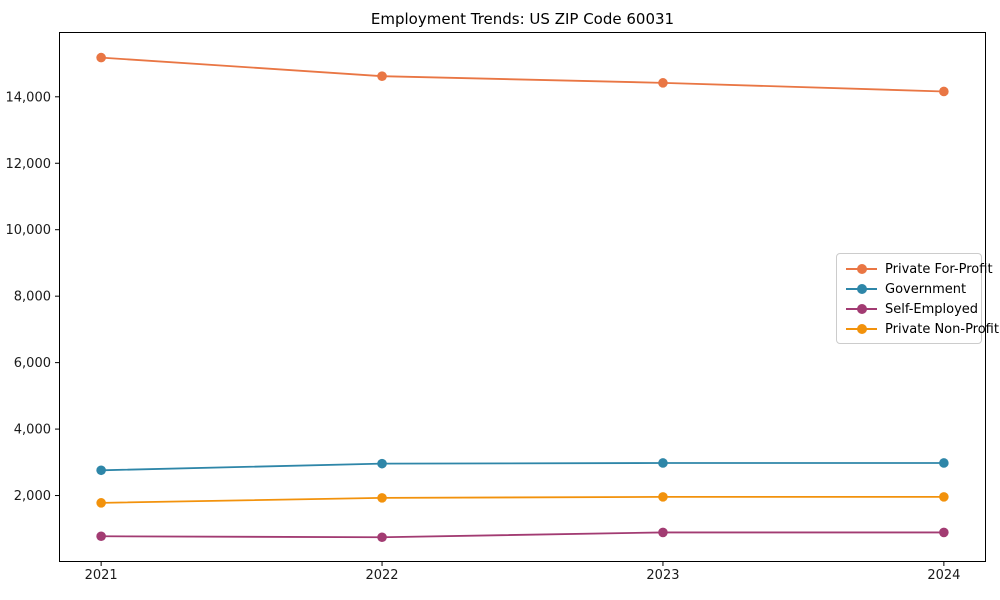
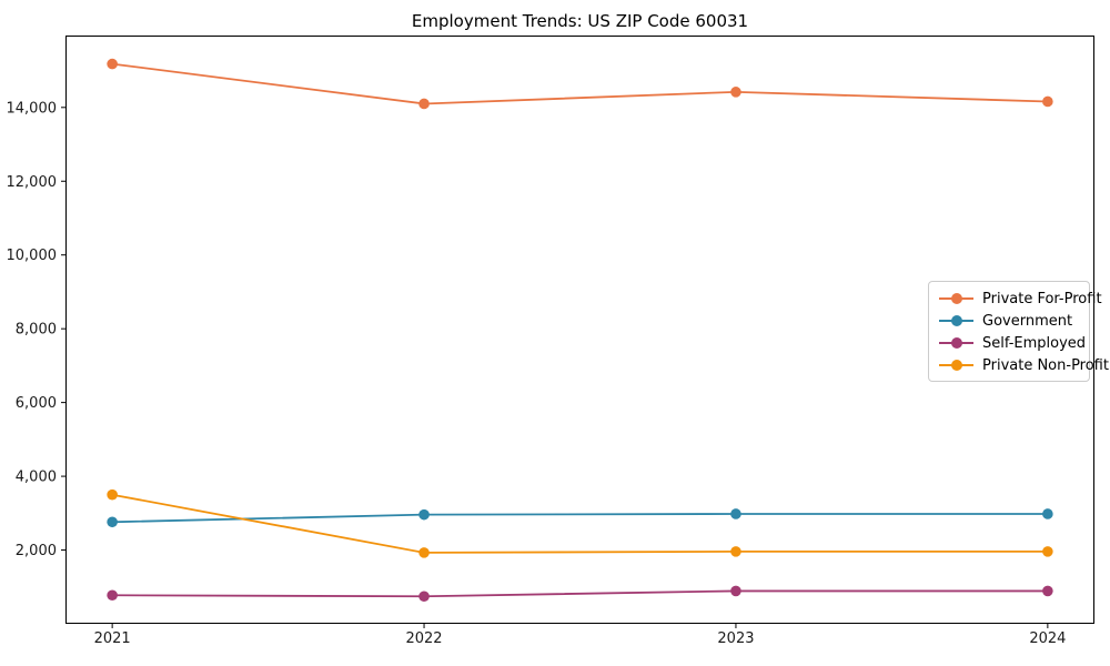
Private Non-Profit/2021: 1800 -> 3500
Private For-Profit/2022: 14600 -> 14100
